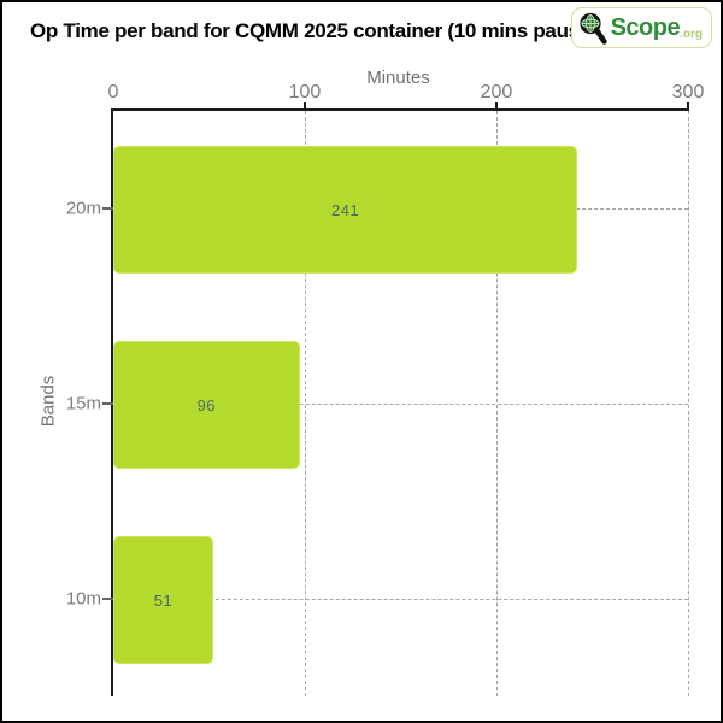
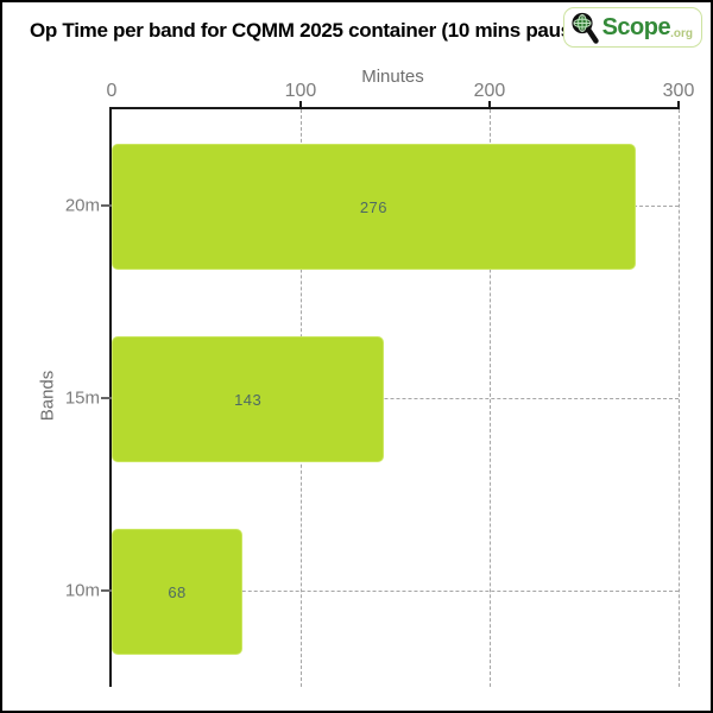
20m: 241 -> 276
15m: 96 -> 143
10m: 51 -> 68
